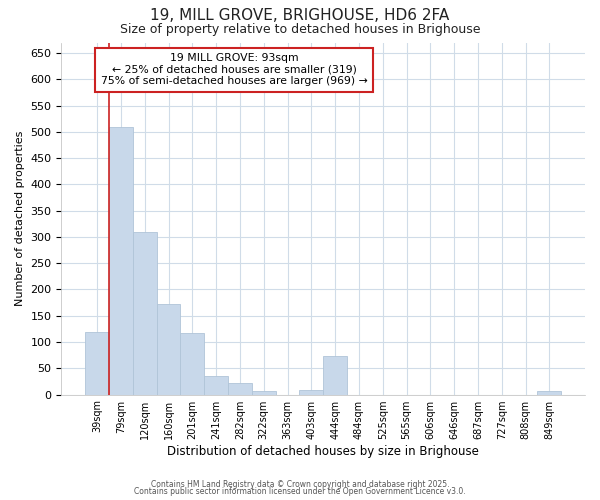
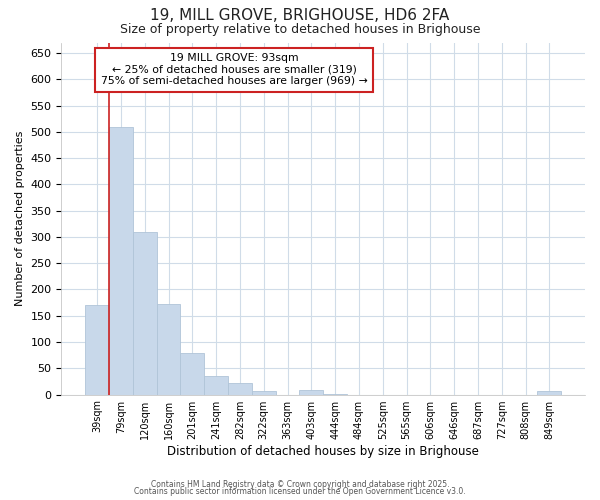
39sqm: 120 -> 170
201sqm: 118 -> 80
444sqm: 74 -> 2
